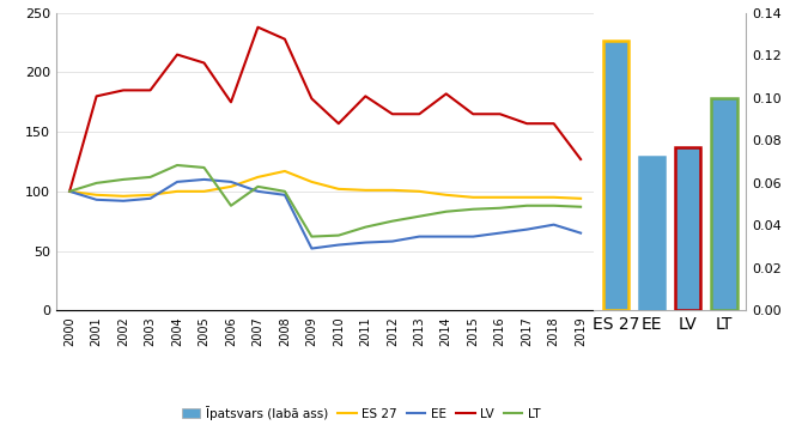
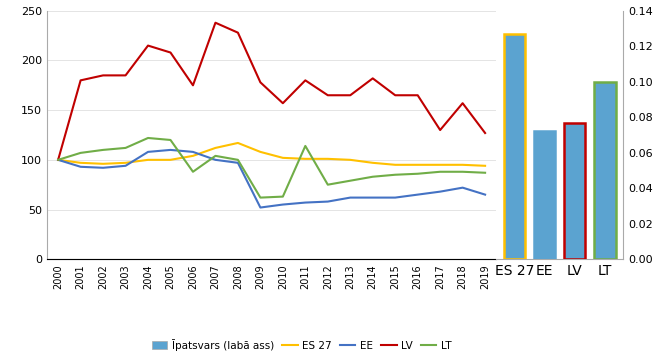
LT/2011: 70 -> 114
LV/2017: 157 -> 130
